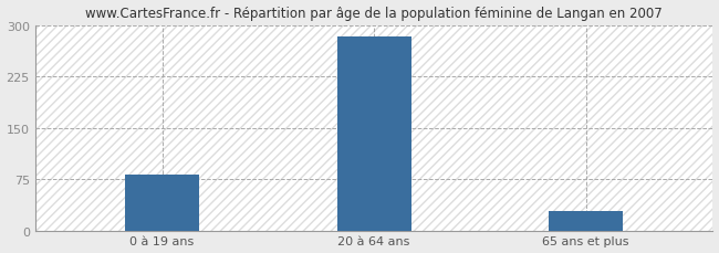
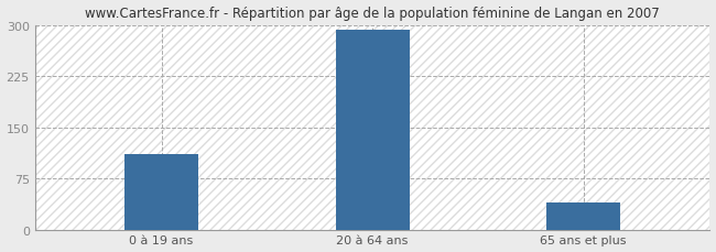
0 à 19 ans: 82 -> 110
20 à 64 ans: 284 -> 293
65 ans et plus: 28 -> 40
